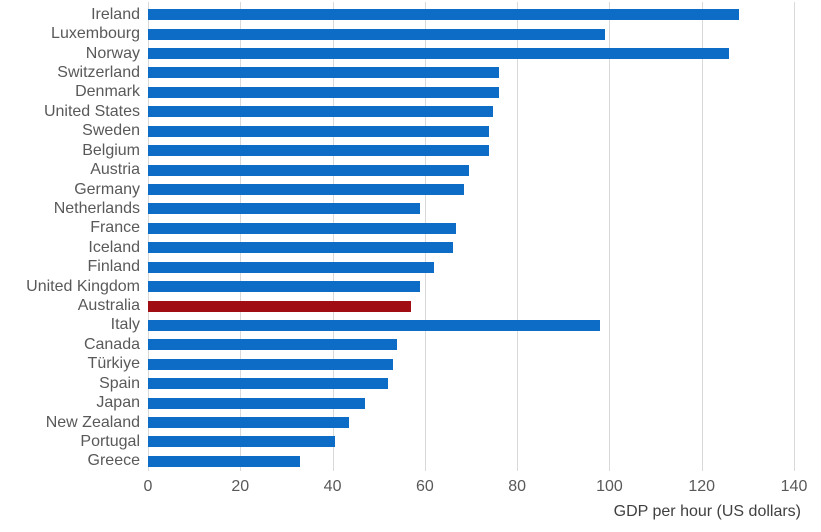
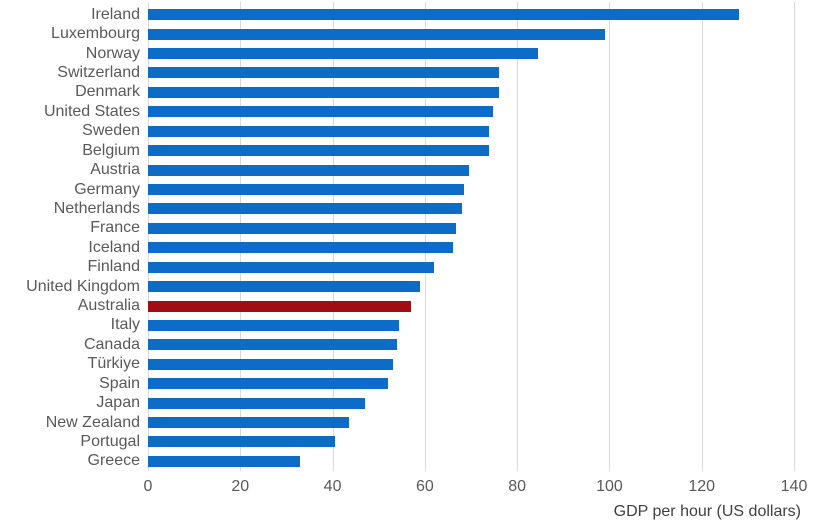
Norway: 126 -> 84
Netherlands: 59 -> 68
Italy: 98 -> 54
